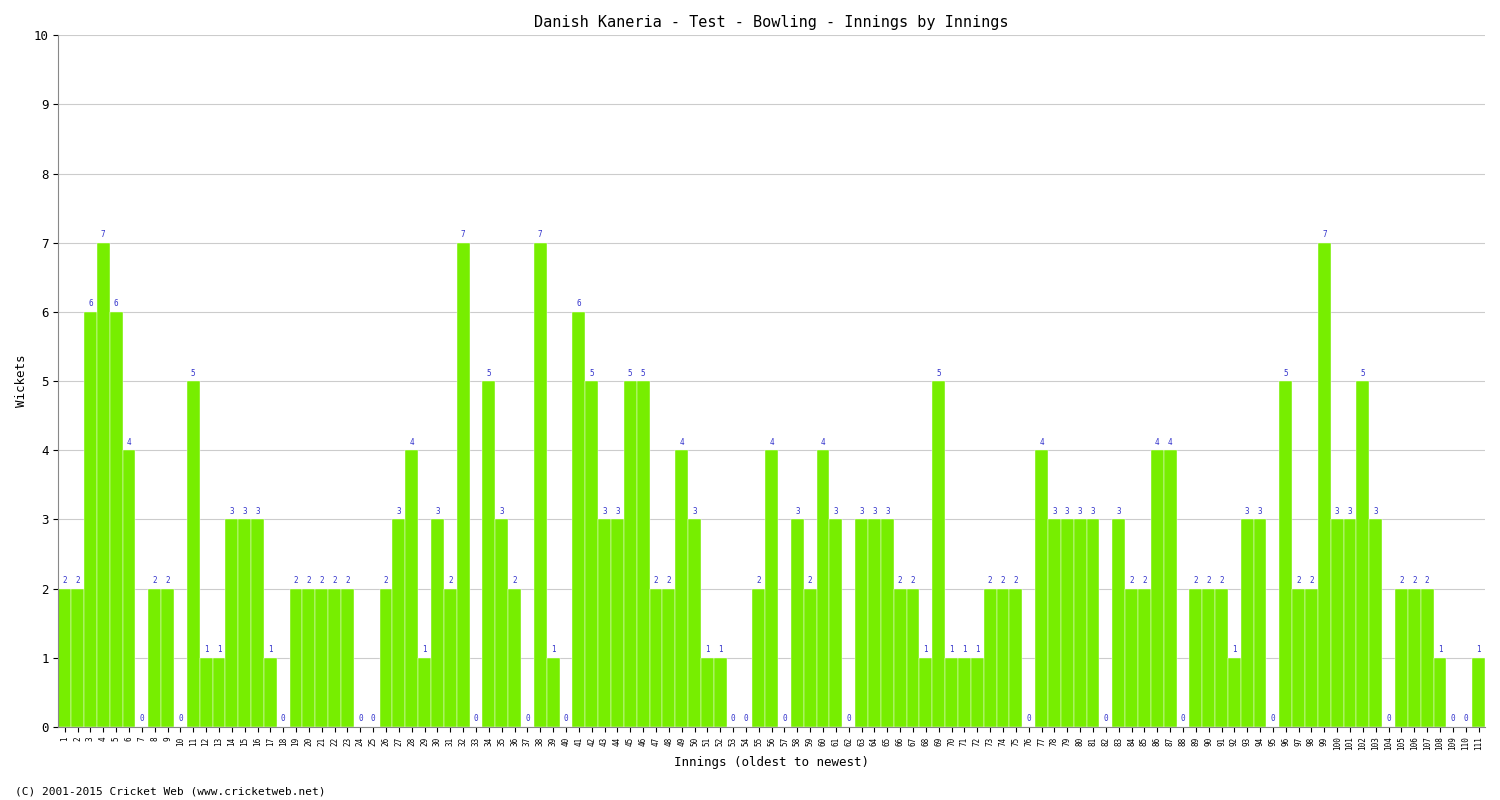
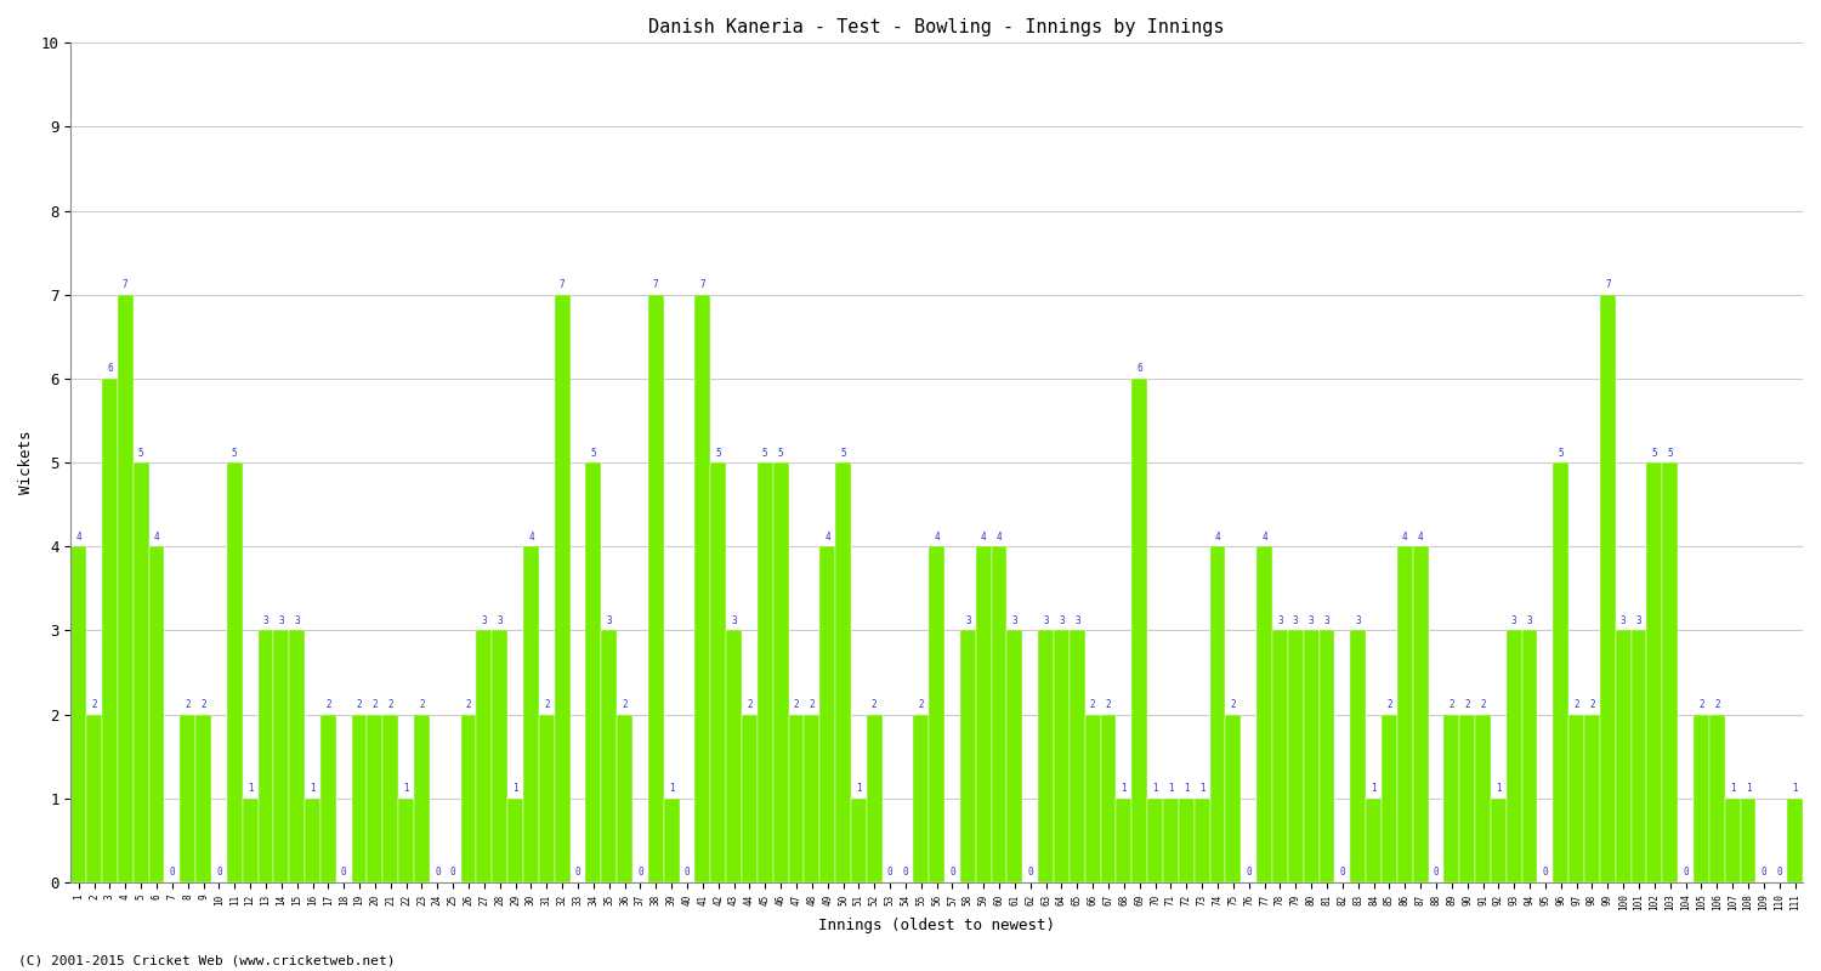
1: 2 -> 4
5: 6 -> 5
13: 1 -> 3
16: 3 -> 1
17: 1 -> 2
22: 2 -> 1
28: 4 -> 3
30: 3 -> 4
41: 6 -> 7
44: 3 -> 2
50: 3 -> 5
52: 1 -> 2
59: 2 -> 4
69: 5 -> 6
73: 2 -> 1
74: 2 -> 4
84: 2 -> 1
103: 3 -> 5
107: 2 -> 1
